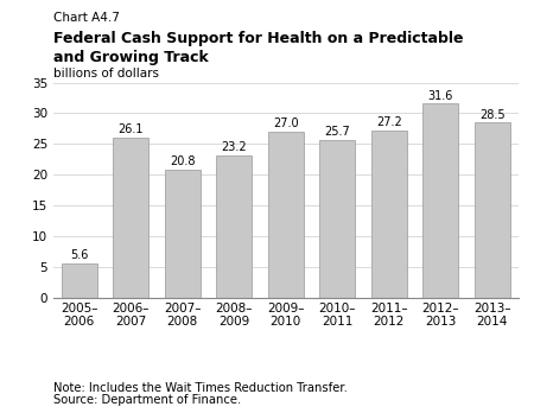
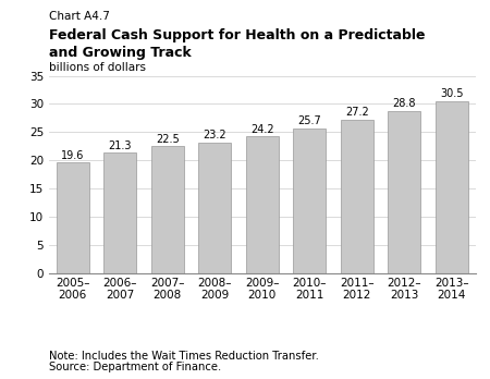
2005– 2006: 5.6 -> 19.6
2006– 2007: 26.1 -> 21.3
2007– 2008: 20.8 -> 22.5
2009– 2010: 27.0 -> 24.2
2012– 2013: 31.6 -> 28.8
2013– 2014: 28.5 -> 30.5
